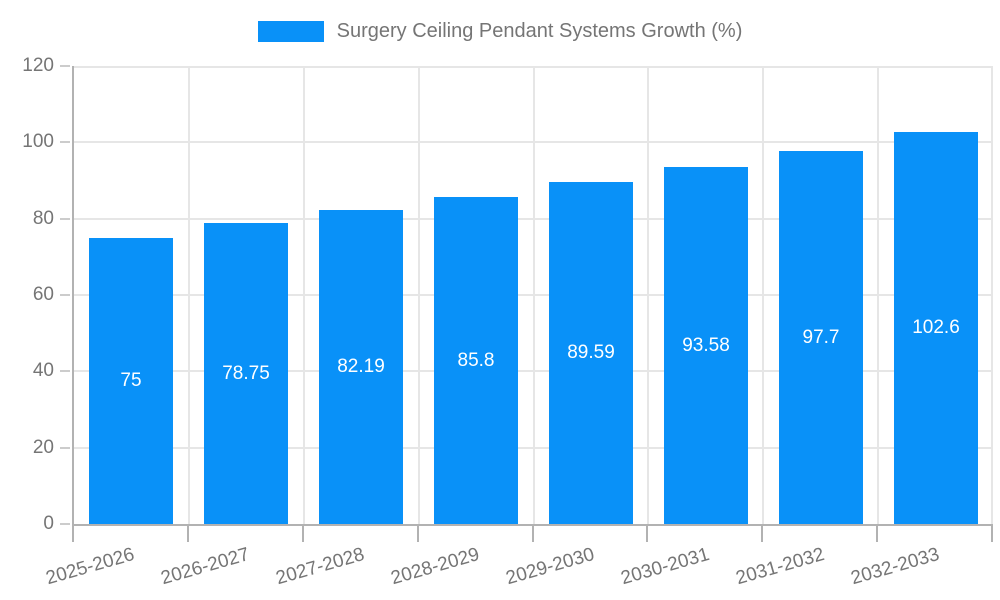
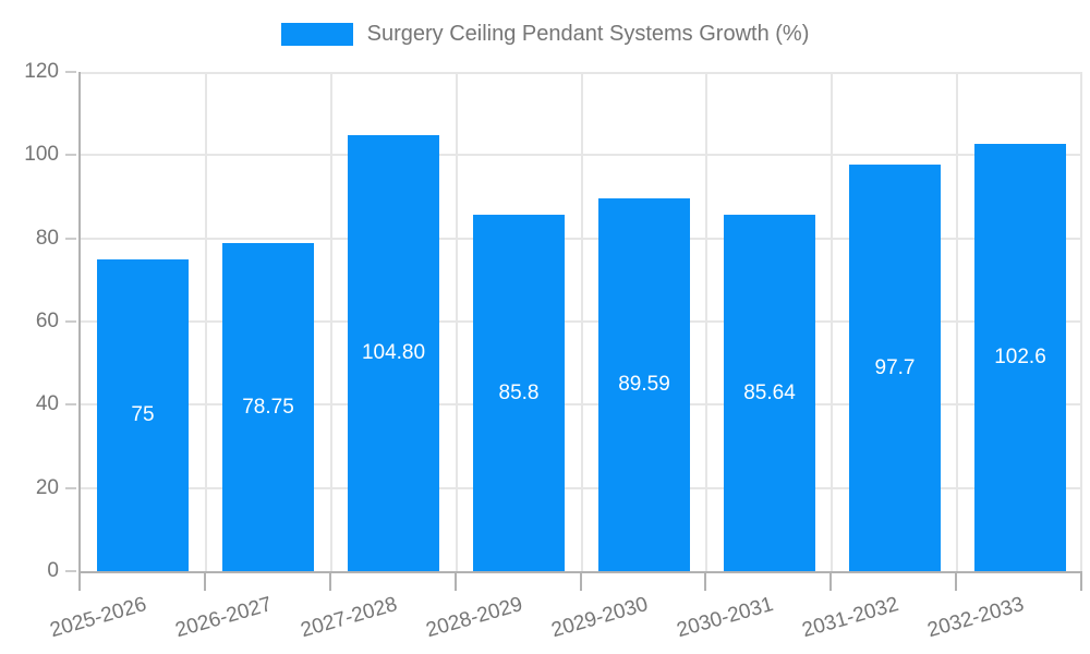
2027-2028: 82.19 -> 104.80
2030-2031: 93.58 -> 85.64
